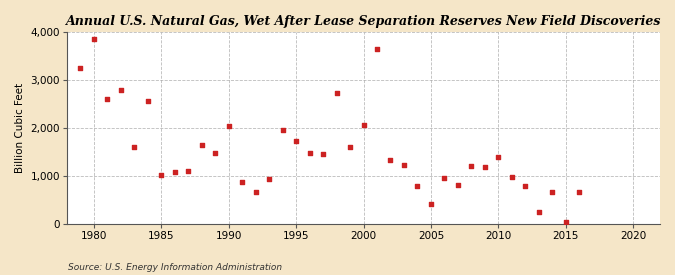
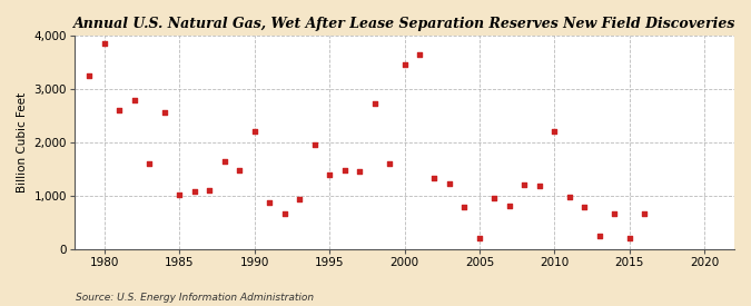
1990: 2,040 -> 2,200
1995: 1,730 -> 1,400
2000: 2,050 -> 3,450
2005: 420 -> 200
2010: 1,390 -> 2,200
2015: 30 -> 200
